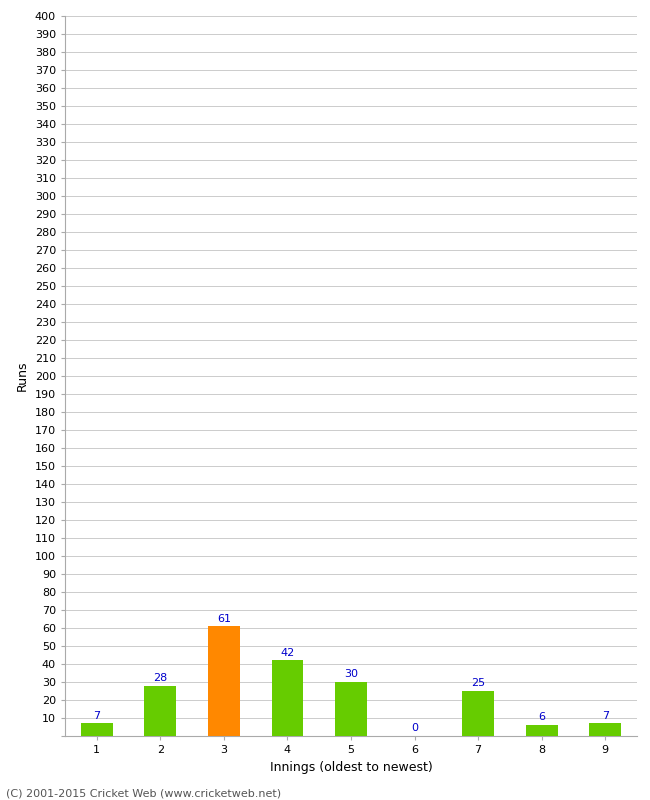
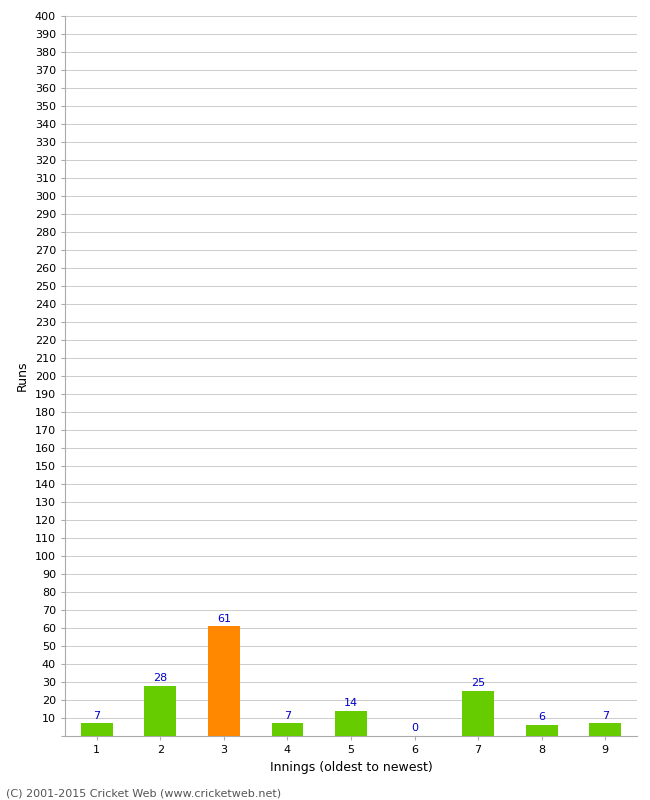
4: 42 -> 7
5: 30 -> 14
